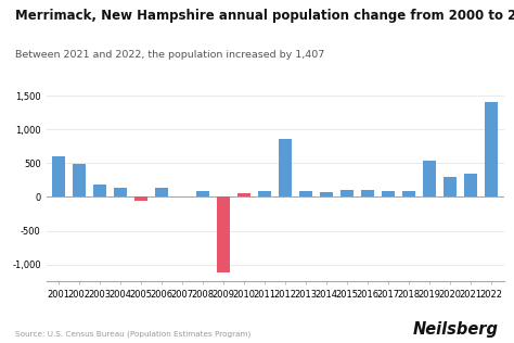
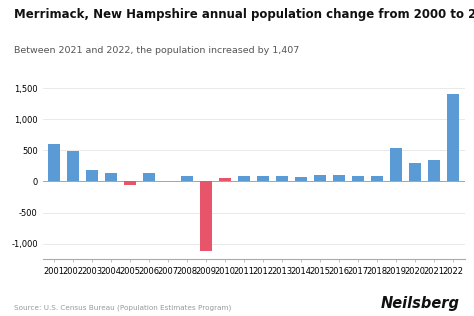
2012: 860 -> 80
